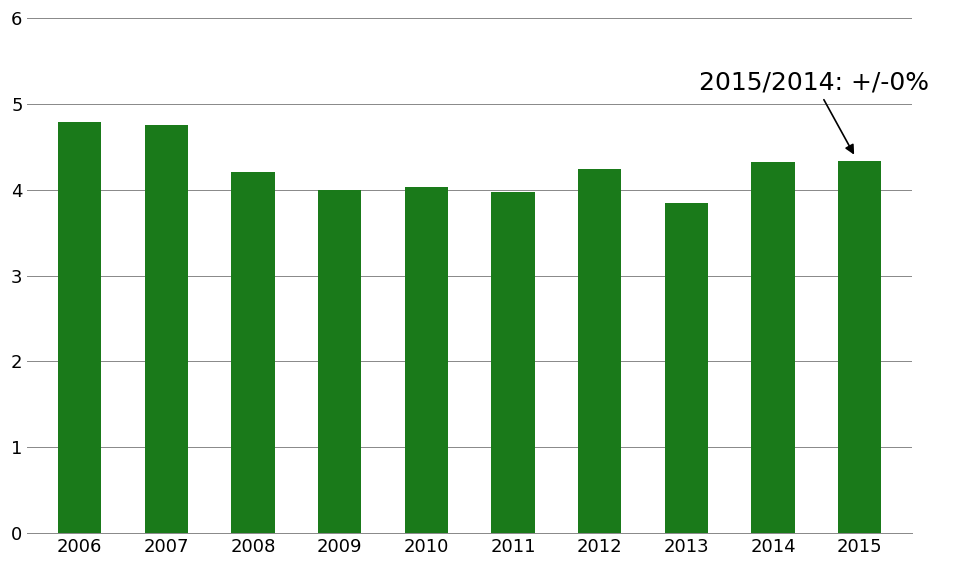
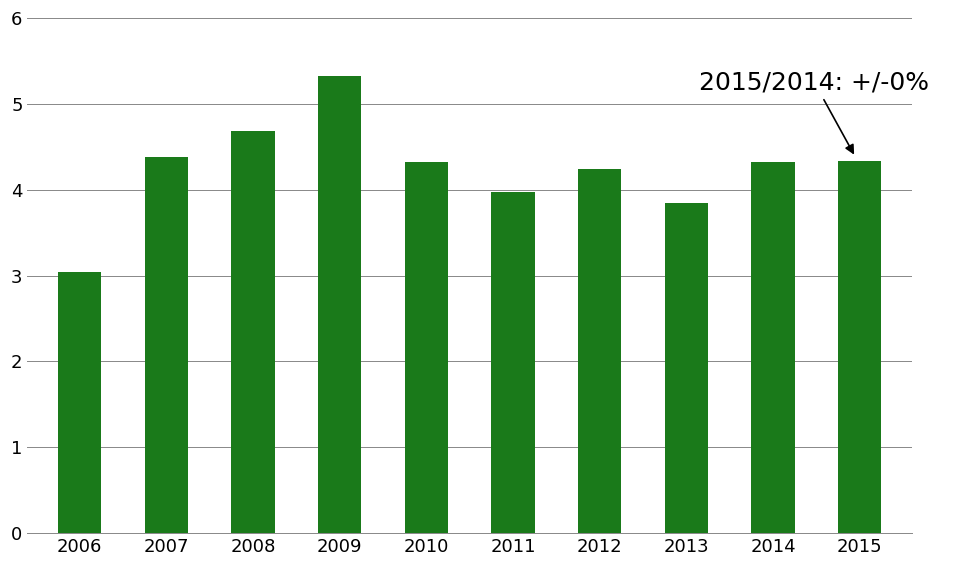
2006: 4.79 -> 3.04
2007: 4.76 -> 4.38
2008: 4.21 -> 4.68
2009: 4.00 -> 5.32
2010: 4.03 -> 4.32
